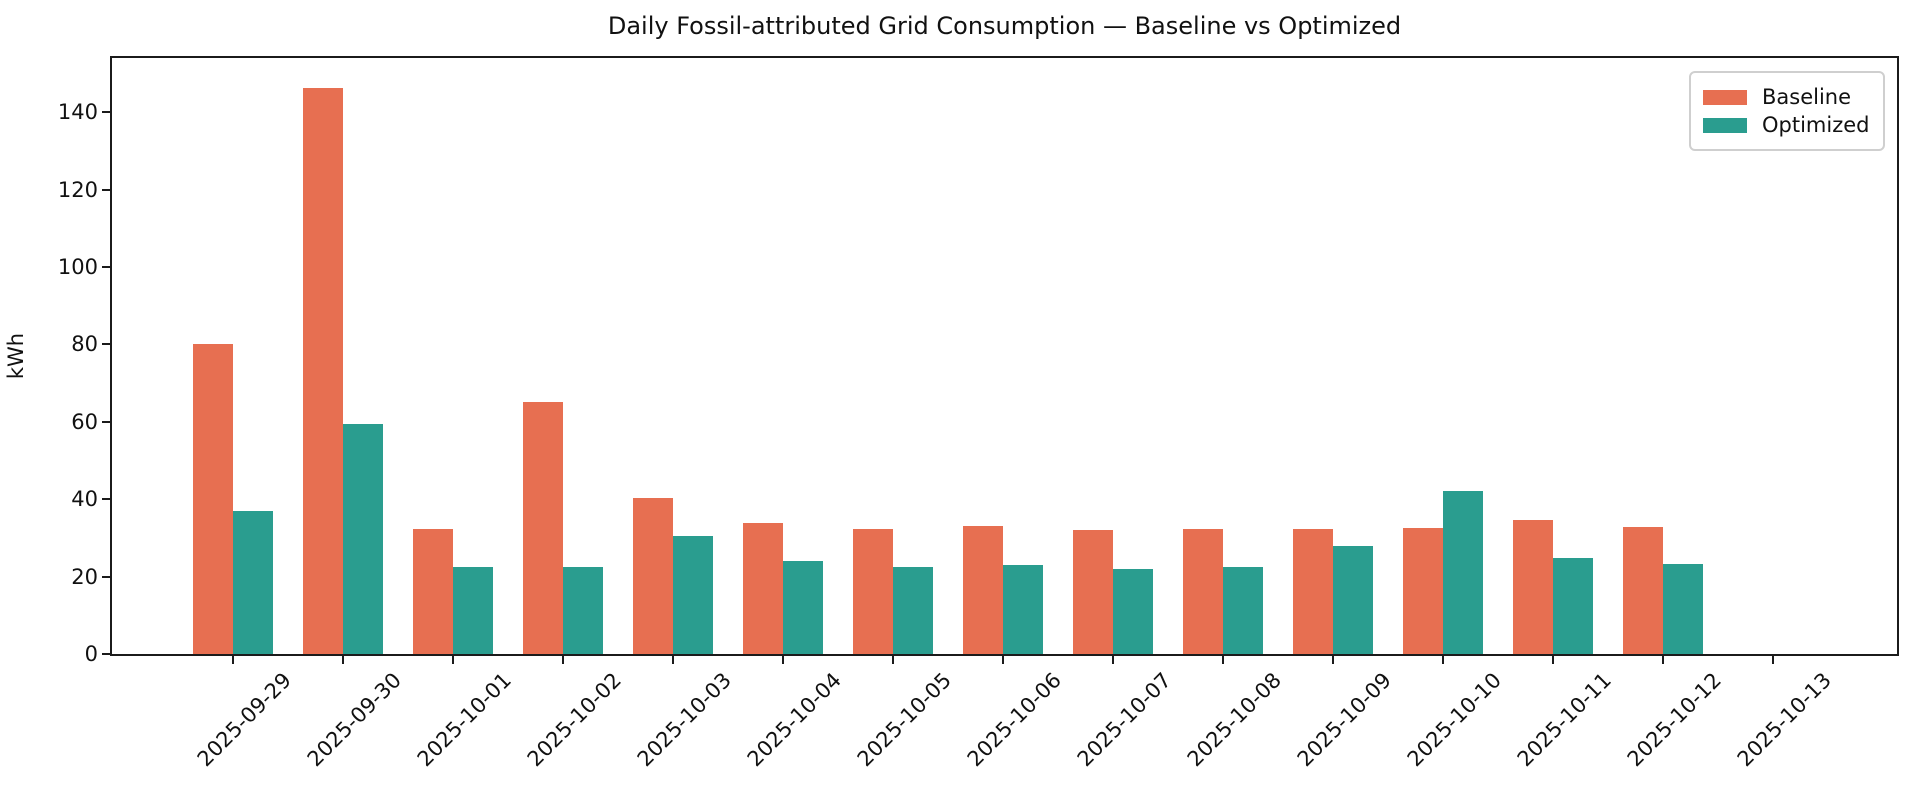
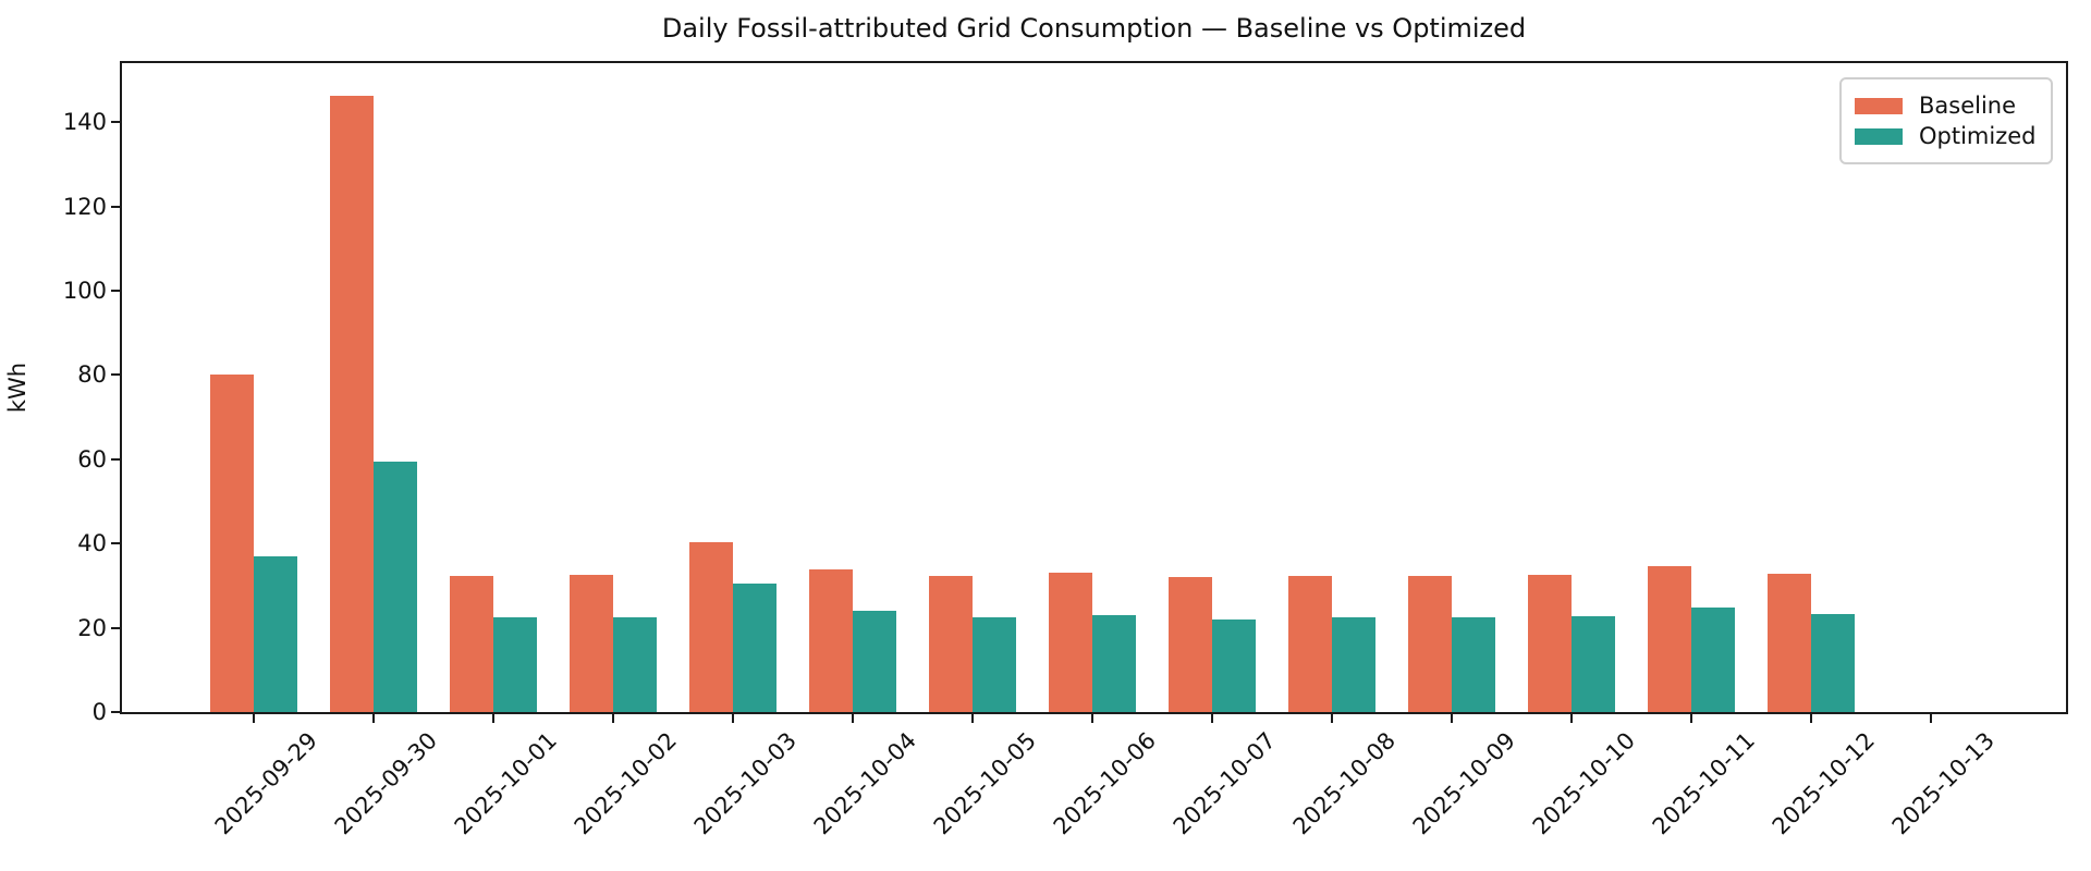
Baseline/2025-10-02: 65 -> 32
Optimized/2025-10-09: 28 -> 22
Optimized/2025-10-10: 42 -> 23
